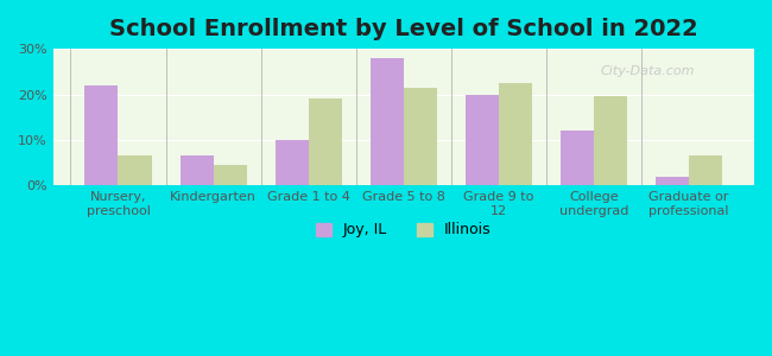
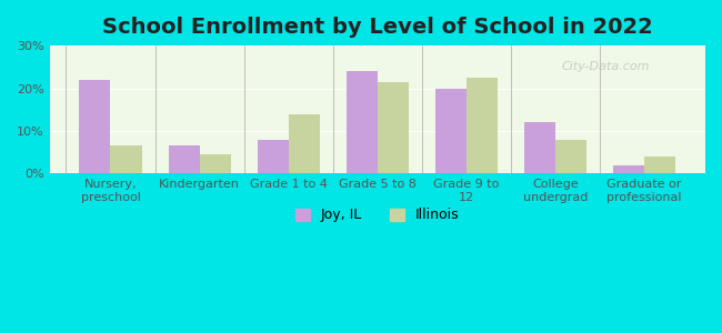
Joy, IL/Grade 1 to 4: 10.0% -> 8.0%
Illinois/Grade 1 to 4: 19.0% -> 14.0%
Joy, IL/Grade 5 to 8: 28.0% -> 24.0%
Illinois/College undergrad: 19.5% -> 8.0%
Illinois/Graduate or professional: 6.5% -> 4.0%
